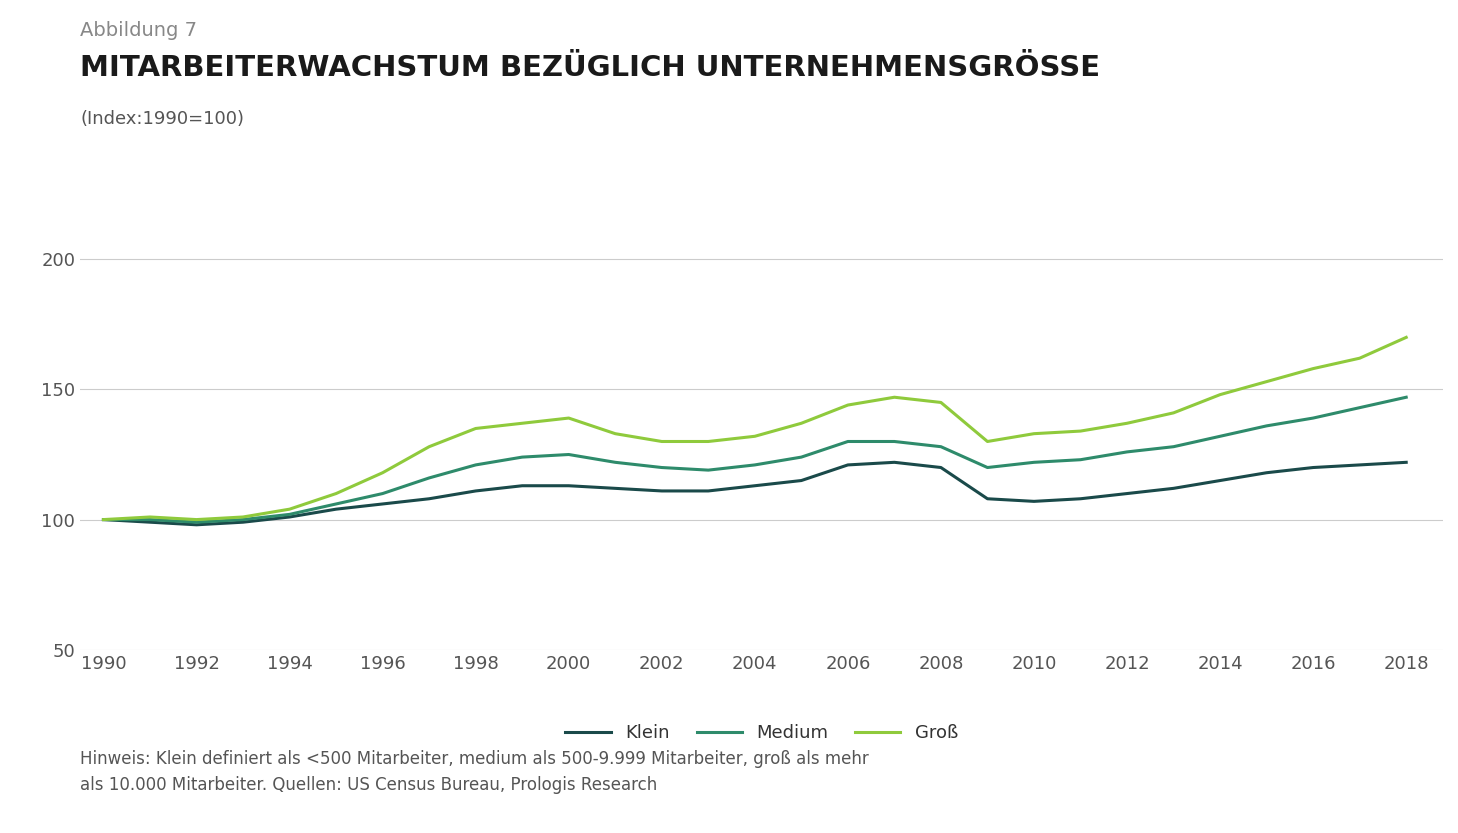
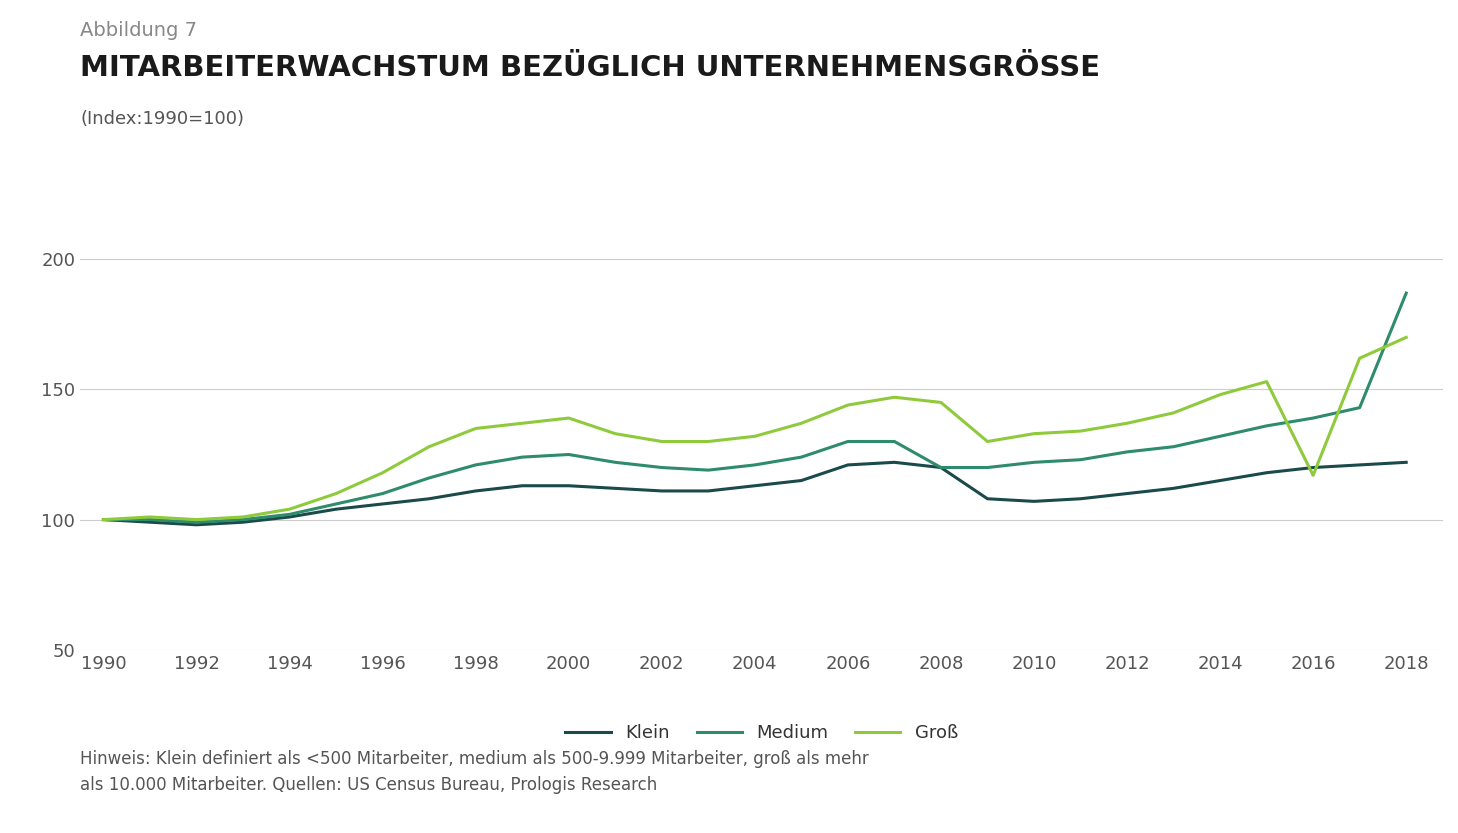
Medium/2008: 128 -> 120
Groß/2016: 158 -> 117
Medium/2018: 147 -> 187
